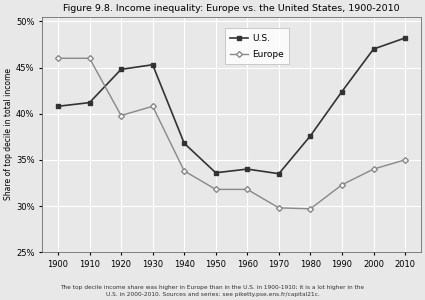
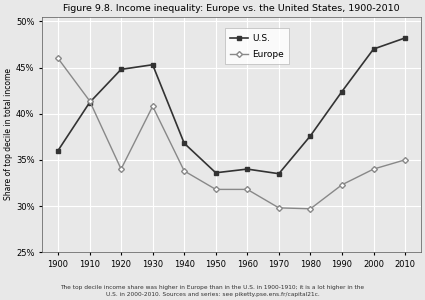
U.S./1900: 40.8% -> 36.0%
Europe/1910: 46.0% -> 41.4%
Europe/1920: 39.8% -> 34.0%
